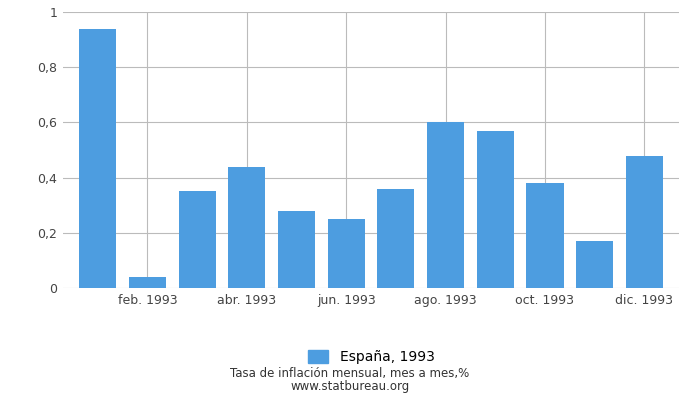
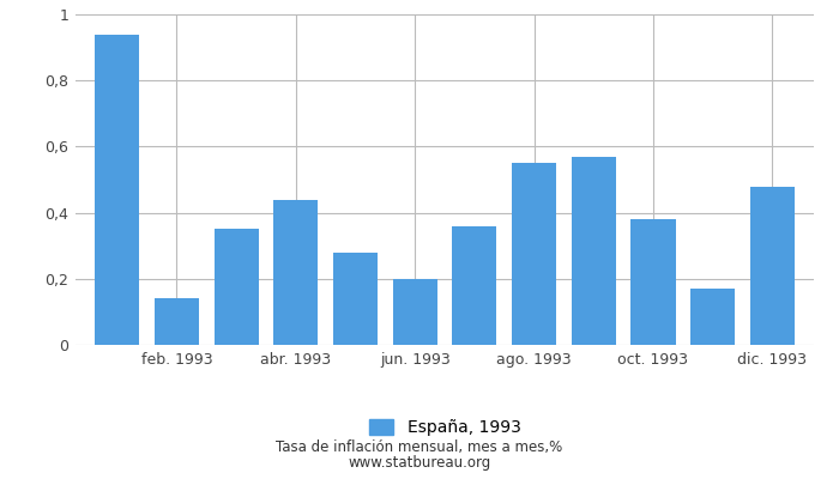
feb. 1993: 0,04 -> 0,14
jun. 1993: 0,25 -> 0,20
ago. 1993: 0,60 -> 0,55
